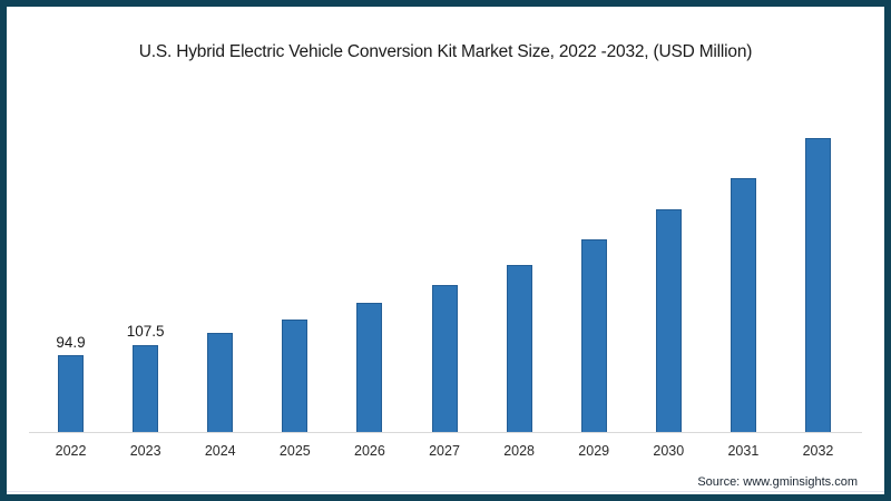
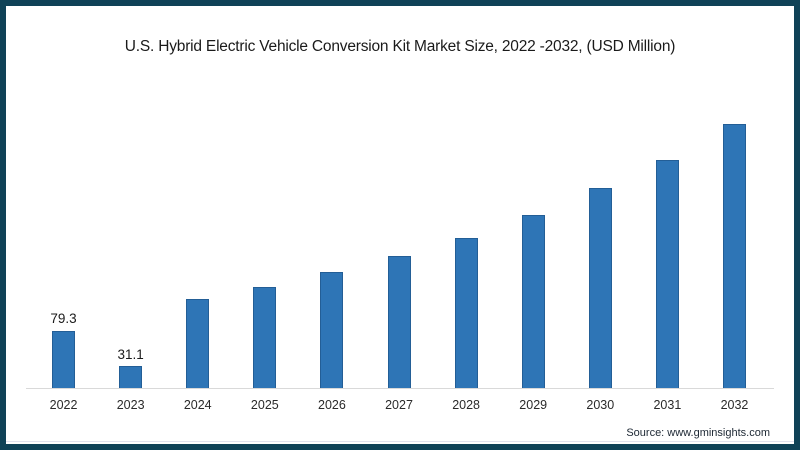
2022: 94.9 -> 79.3
2023: 107.5 -> 31.1
